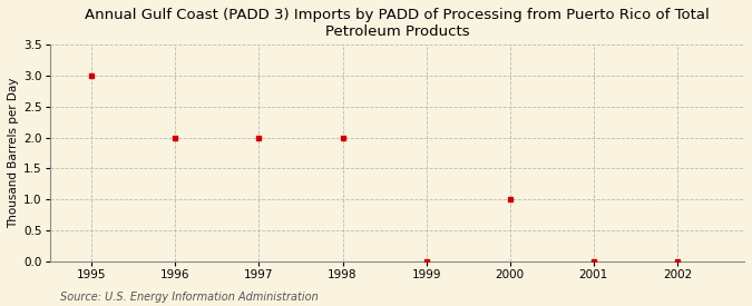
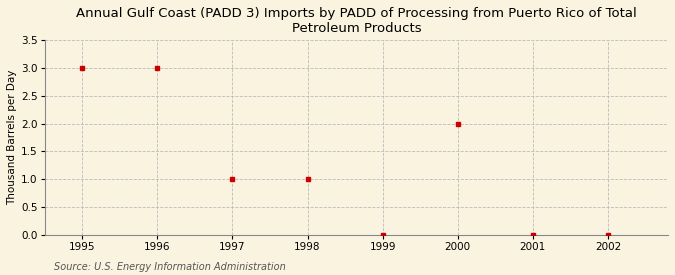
1996: 2 -> 3
1997: 2 -> 1
1998: 2 -> 1
2000: 1 -> 2
